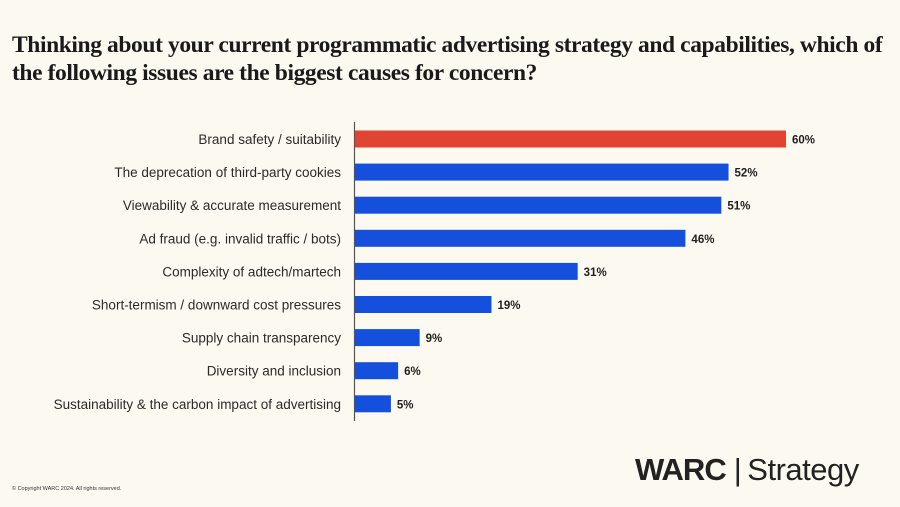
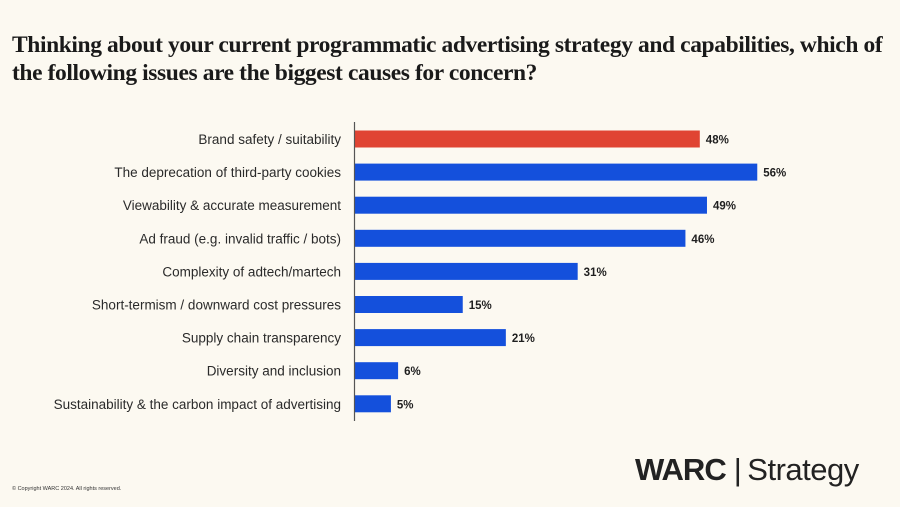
Brand safety / suitability: 60% -> 48%
The deprecation of third-party cookies: 52% -> 56%
Viewability & accurate measurement: 51% -> 49%
Short-termism / downward cost pressures: 19% -> 15%
Supply chain transparency: 9% -> 21%
